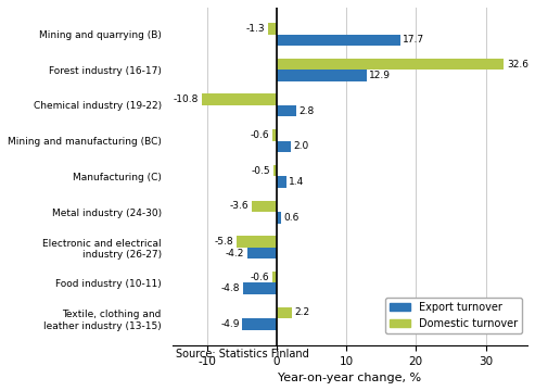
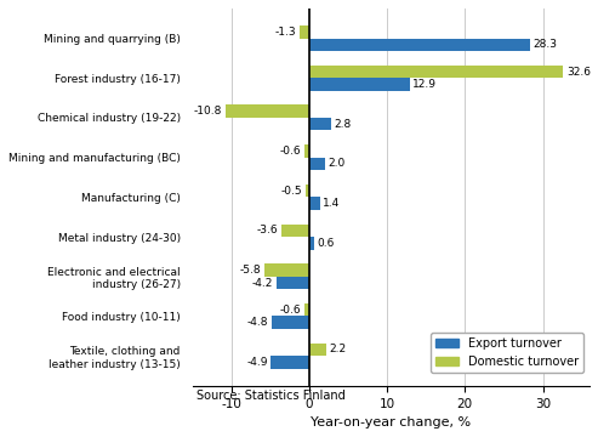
Export turnover/Mining and quarrying (B): 17.7 -> 28.3
